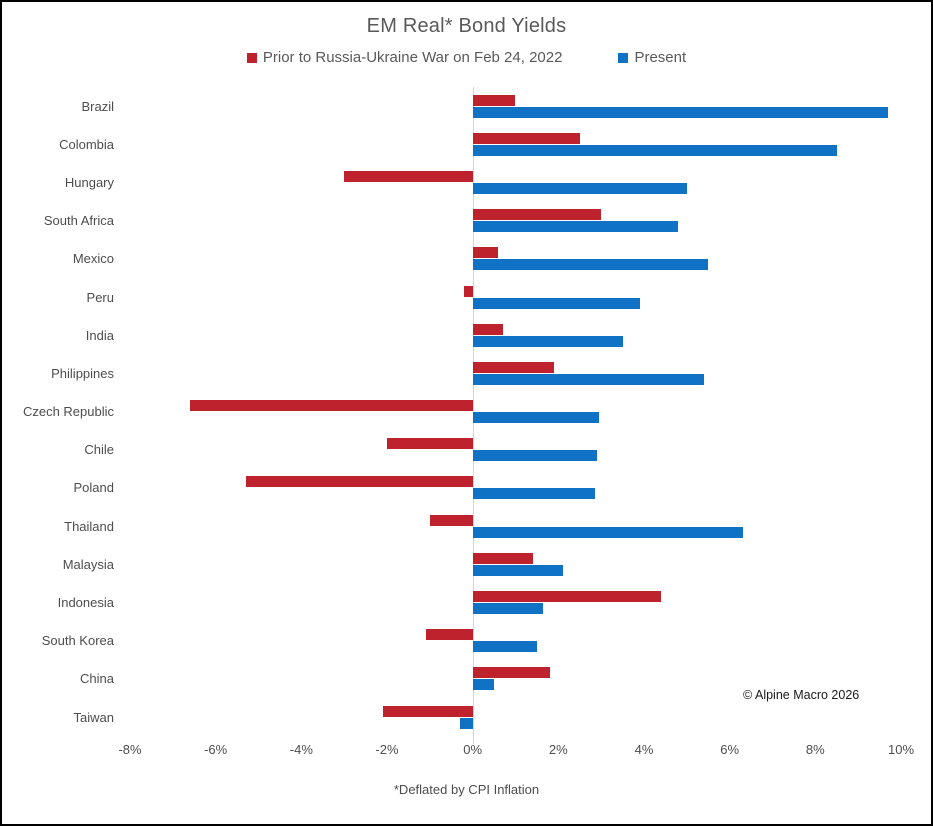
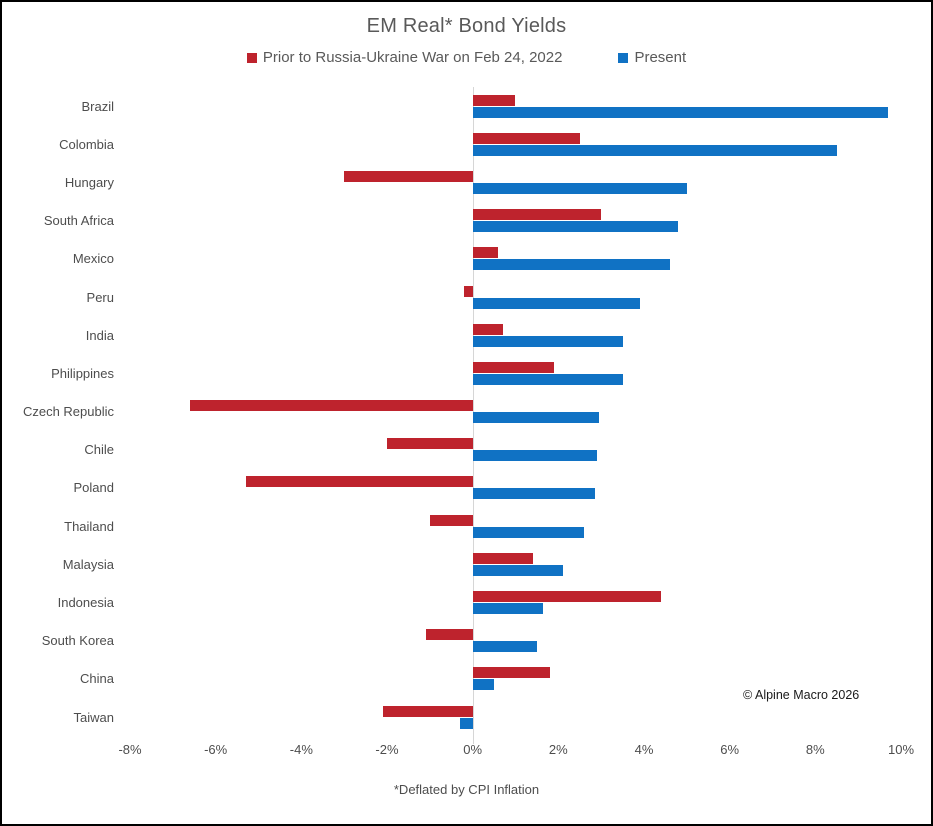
Present/Mexico: 5.5% -> 4.6%
Present/Philippines: 5.4% -> 3.5%
Present/Thailand: 6.3% -> 2.6%
